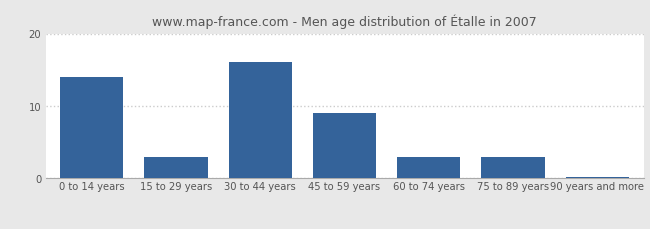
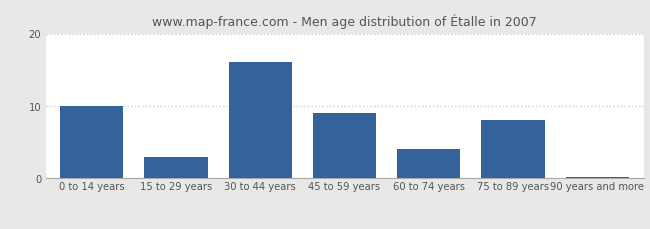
0 to 14 years: 14.0 -> 10.0
60 to 74 years: 3.0 -> 4.0
75 to 89 years: 3.0 -> 8.0
